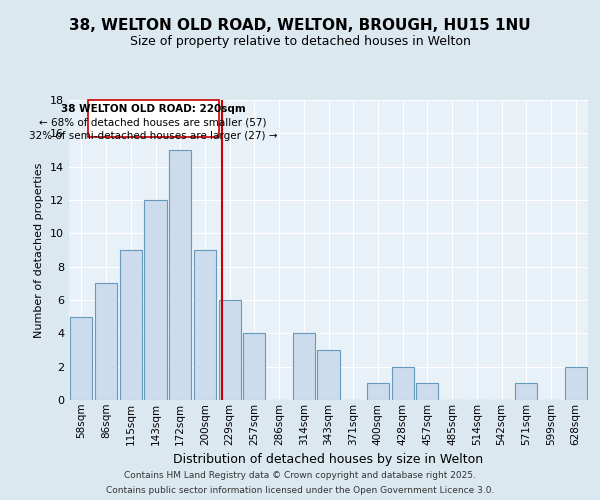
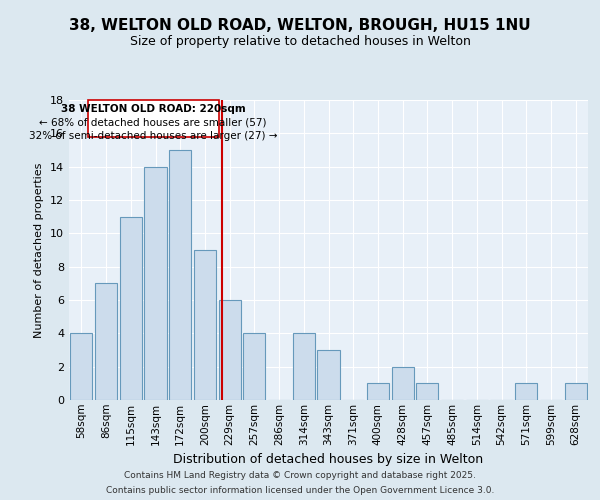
58sqm: 5 -> 4
115sqm: 9 -> 11
143sqm: 12 -> 14
628sqm: 2 -> 1
